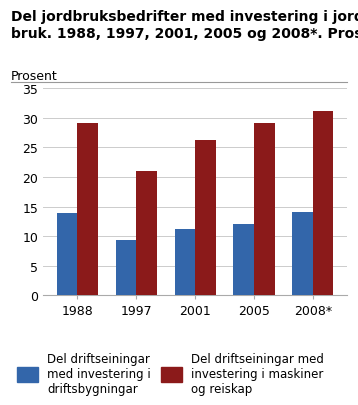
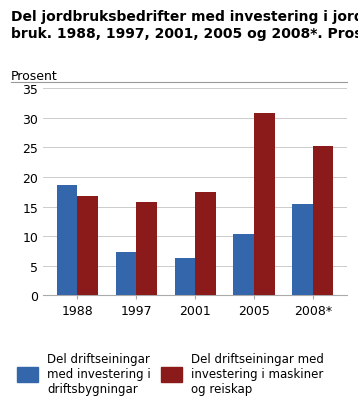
Del driftseiningar med investering i driftsbygningar/1988: 14.0 -> 18.6
Del driftseiningar med investering i maskiner og reiskap/1988: 29.2 -> 16.8
Del driftseiningar med investering i driftsbygningar/1997: 9.3 -> 7.4
Del driftseiningar med investering i maskiner og reiskap/1997: 21.1 -> 15.8
Del driftseiningar med investering i driftsbygningar/2001: 11.2 -> 6.4
Del driftseiningar med investering i maskiner og reiskap/2001: 26.2 -> 17.4
Del driftseiningar med investering i driftsbygningar/2005: 12.1 -> 10.4
Del driftseiningar med investering i maskiner og reiskap/2005: 29.2 -> 30.8
Del driftseiningar med investering i driftsbygningar/2008*: 14.1 -> 15.4
Del driftseiningar med investering i maskiner og reiskap/2008*: 31.1 -> 25.2
